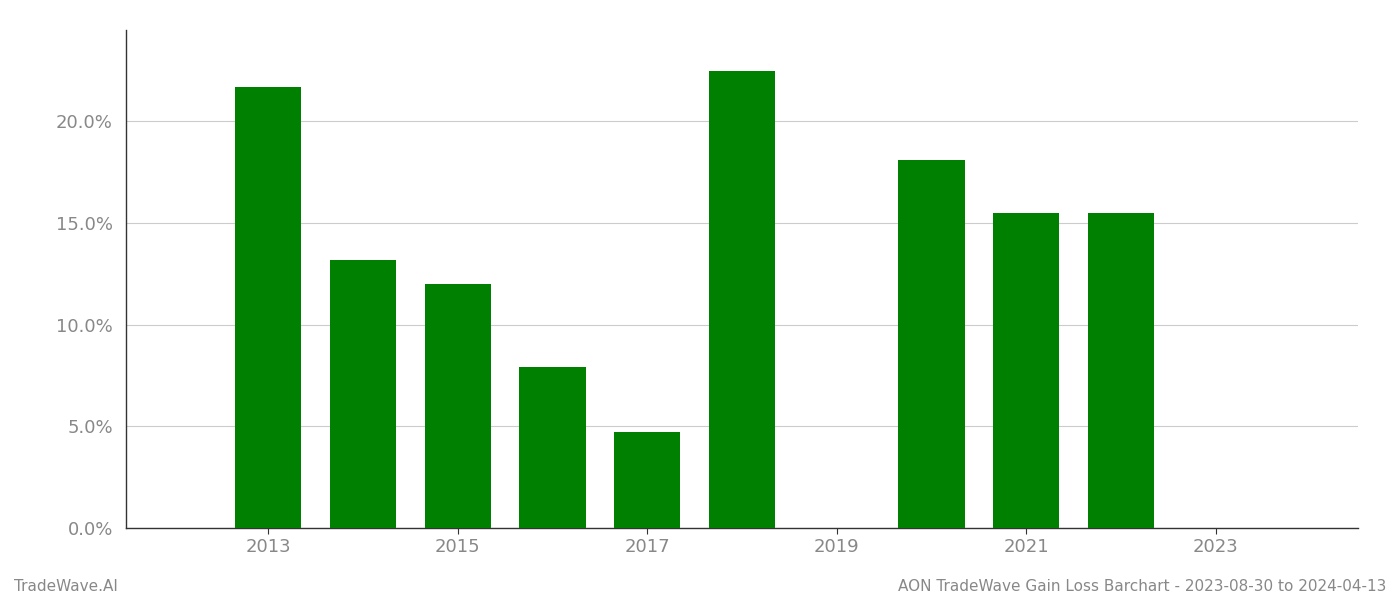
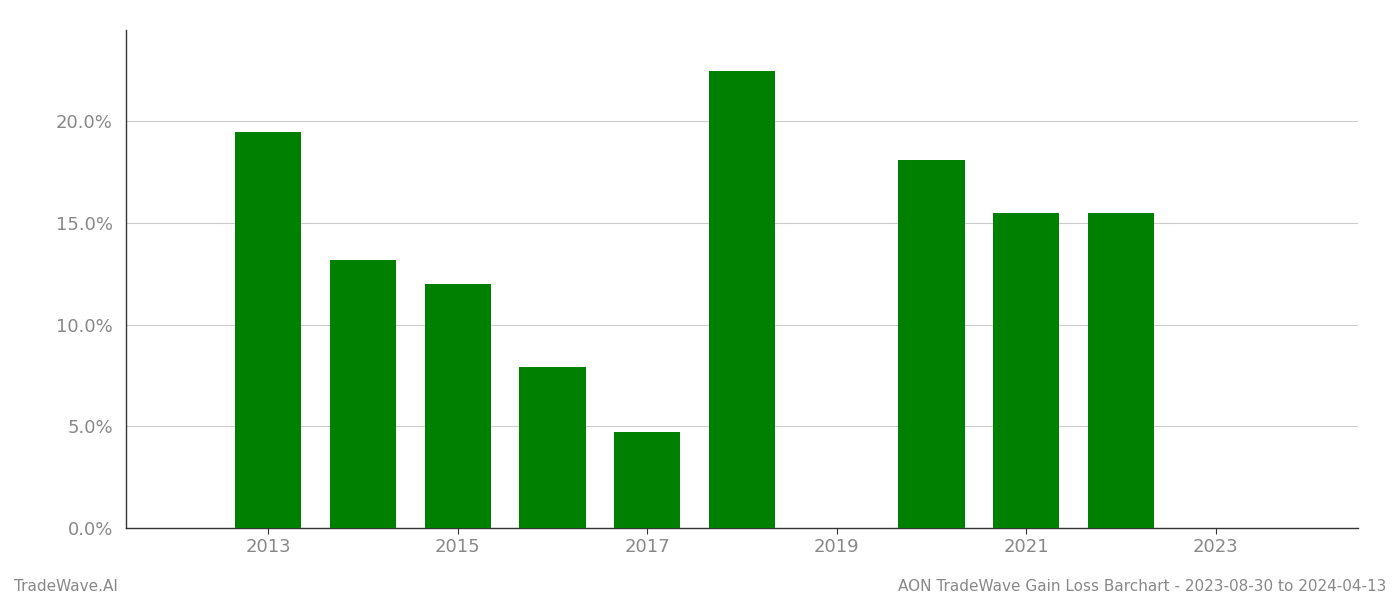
2013: 21.7% -> 19.5%
